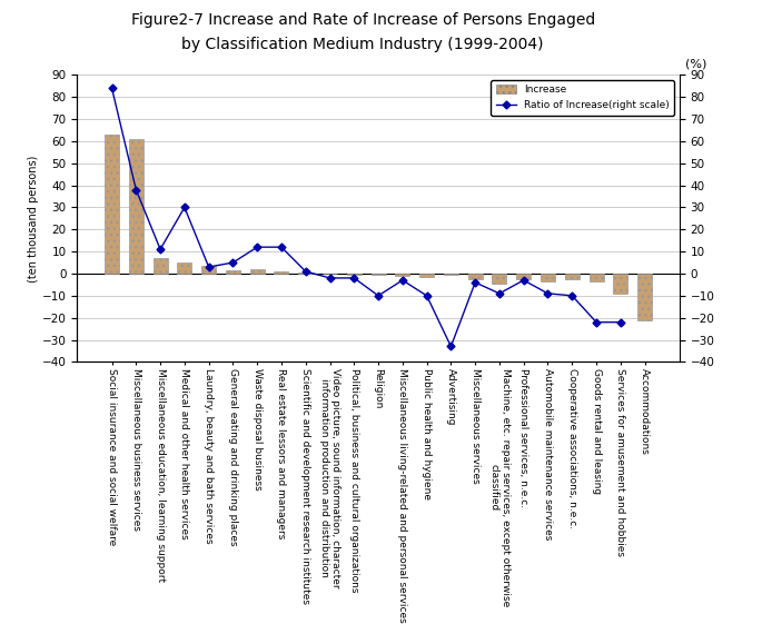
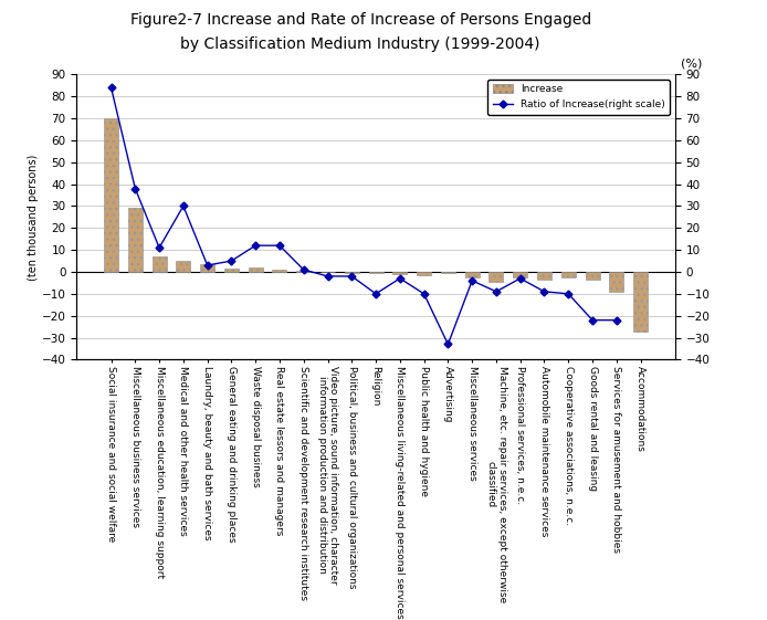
Increase/Social insurance and social welfare: 63 -> 70
Increase/Miscellaneous business services: 61 -> 29
Increase/Accommodations: -21 -> -27
